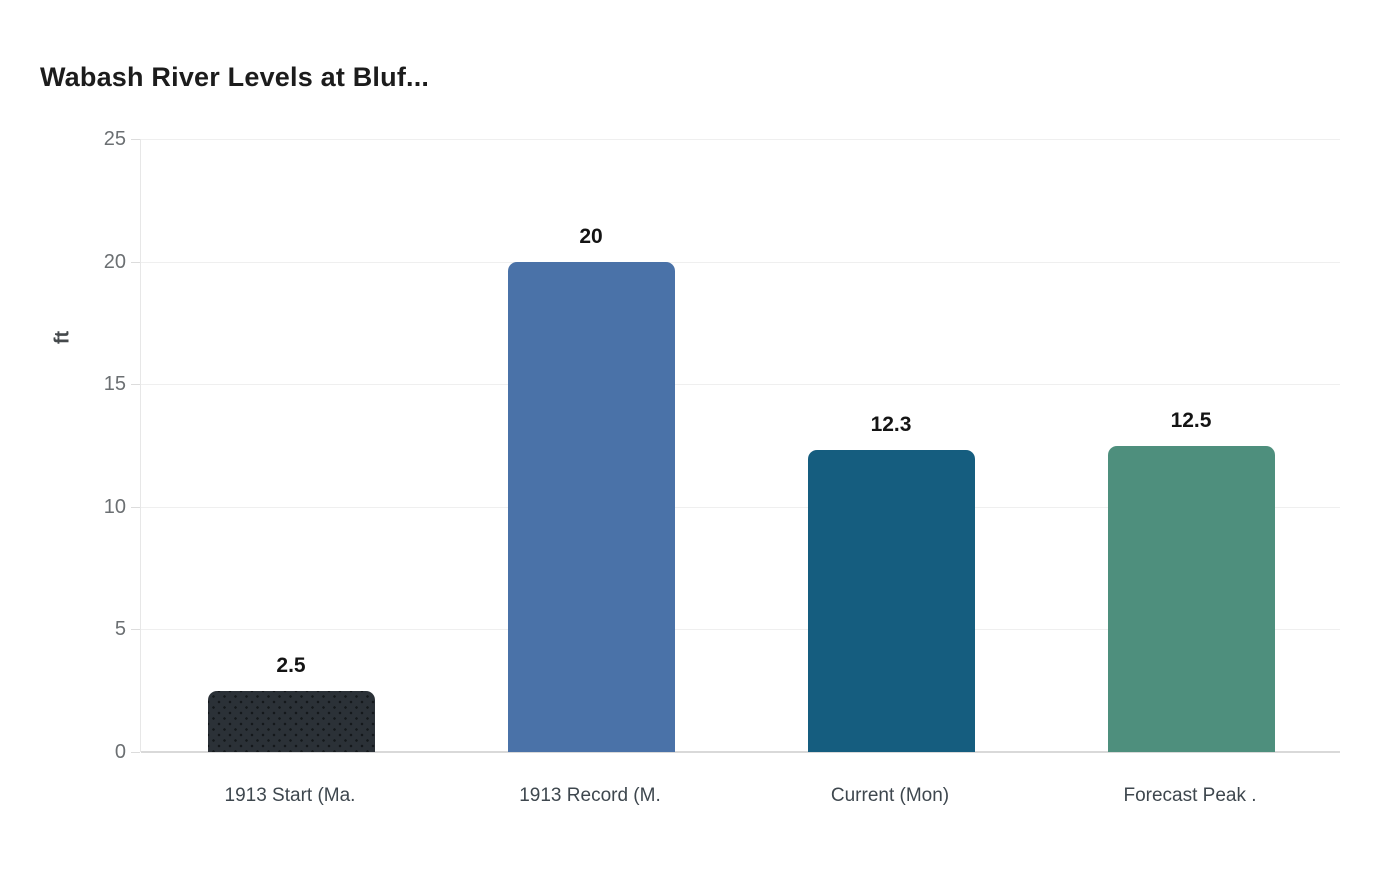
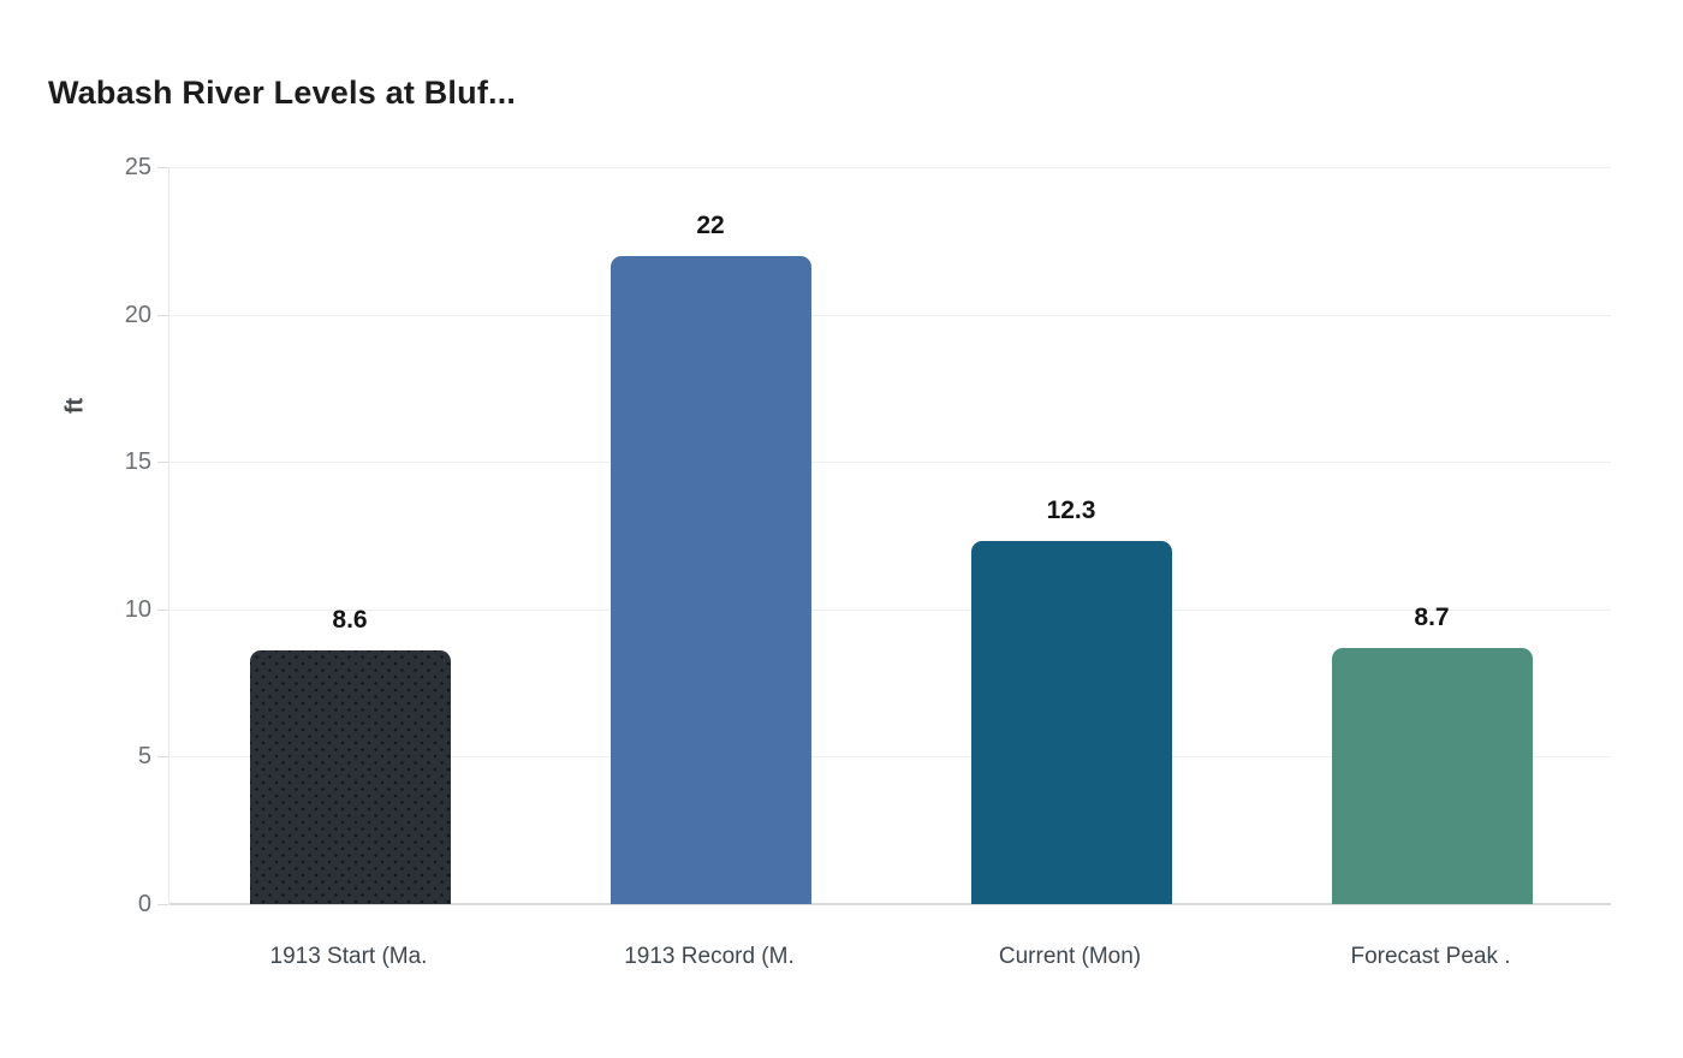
1913 Start (Ma.: 2.5 -> 8.6
1913 Record (M.: 20 -> 22
Forecast Peak .: 12.5 -> 8.7
